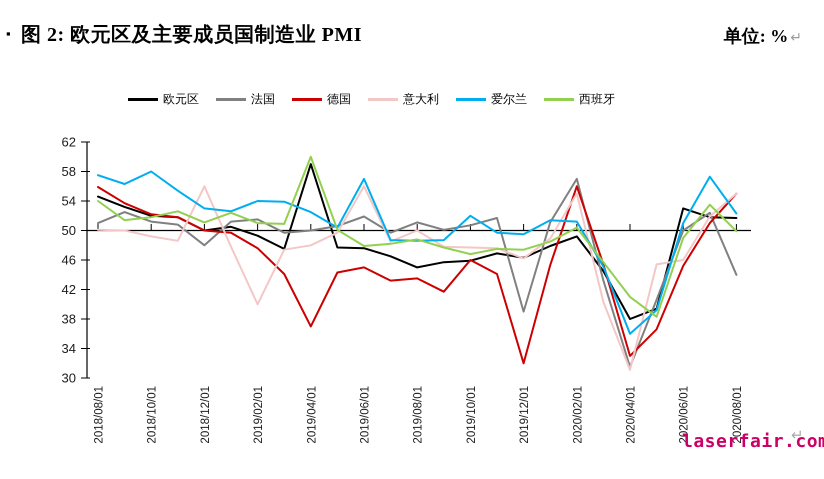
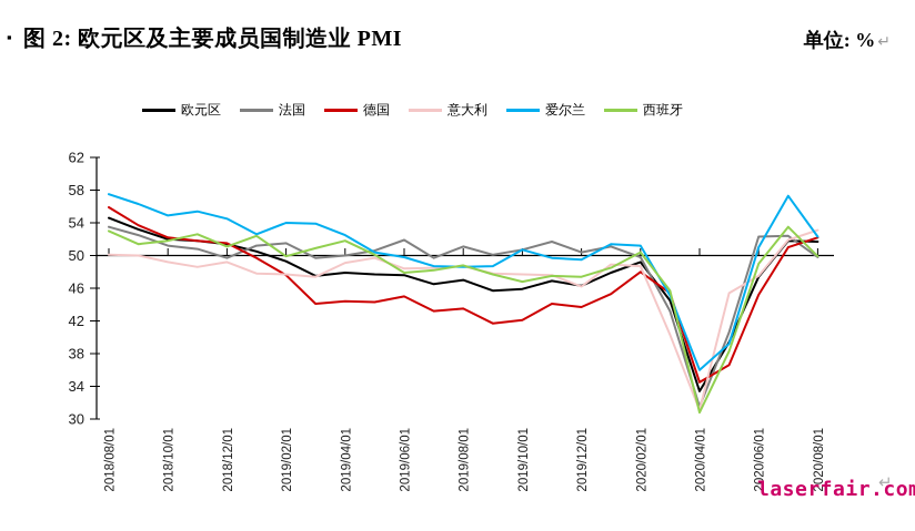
法国/2018/08/01: 51 -> 54
西班牙/2018/08/01: 54 -> 53
爱尔兰/2018/10/01: 58 -> 55
欧元区/2018/12/01: 50 -> 51
法国/2018/12/01: 48 -> 50
德国/2018/12/01: 50 -> 52
意大利/2018/12/01: 56 -> 49
爱尔兰/2018/12/01: 53 -> 54
意大利/2019/02/01: 40 -> 48
西班牙/2019/02/01: 51 -> 50
欧元区/2019/04/01: 59 -> 48
德国/2019/04/01: 37 -> 44
意大利/2019/04/01: 48 -> 49
西班牙/2019/04/01: 60 -> 52
意大利/2019/06/01: 56 -> 48
爱尔兰/2019/06/01: 57 -> 50
欧元区/2019/08/01: 45 -> 47
意大利/2019/08/01: 50 -> 49
德国/2019/10/01: 46 -> 42
爱尔兰/2019/10/01: 52 -> 51
法国/2019/12/01: 39 -> 50
德国/2019/12/01: 32 -> 44
法国/2020/02/01: 57 -> 50
德国/2020/02/01: 56 -> 48
意大利/2020/02/01: 55 -> 49
欧元区/2020/04/01: 38 -> 33
德国/2020/04/01: 33 -> 34
西班牙/2020/04/01: 41 -> 31
欧元区/2020/06/01: 53 -> 47
法国/2020/06/01: 50 -> 52
意大利/2020/06/01: 46 -> 48
法国/2020/08/01: 44 -> 50
德国/2020/08/01: 55 -> 52
意大利/2020/08/01: 55 -> 53
